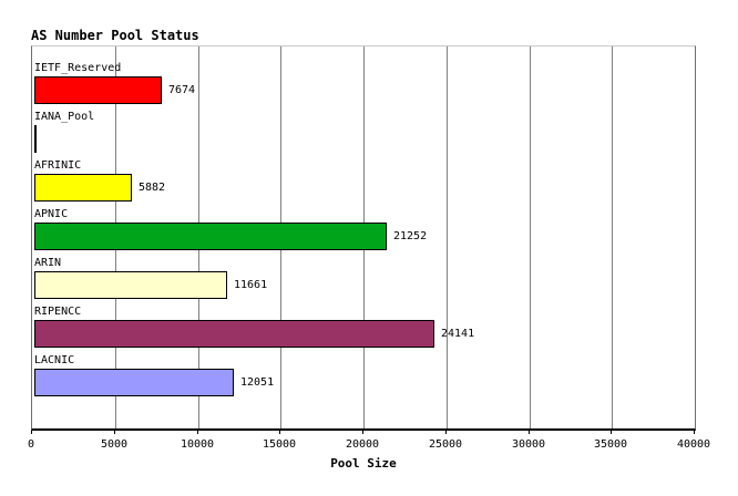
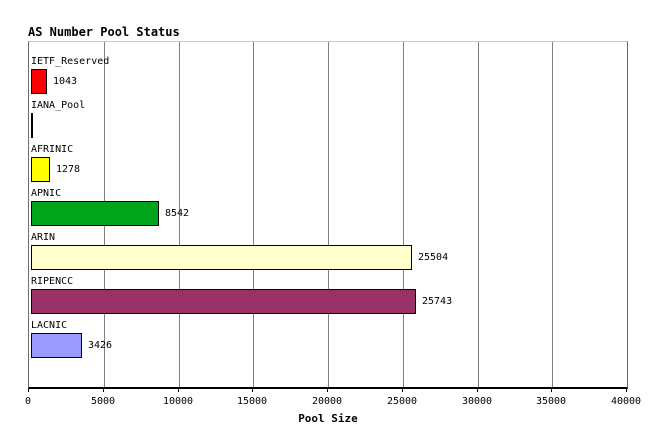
IETF_Reserved: 7674 -> 1043
AFRINIC: 5882 -> 1278
APNIC: 21252 -> 8542
ARIN: 11661 -> 25504
RIPENCC: 24141 -> 25743
LACNIC: 12051 -> 3426
